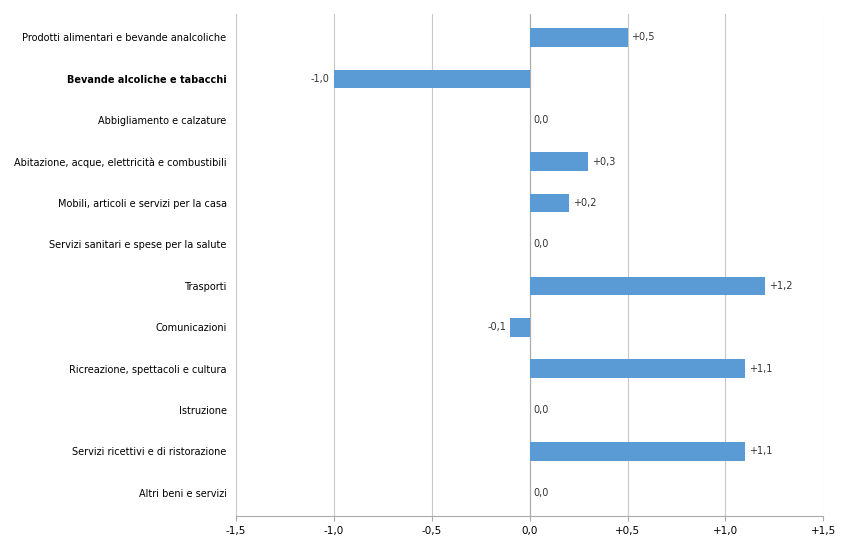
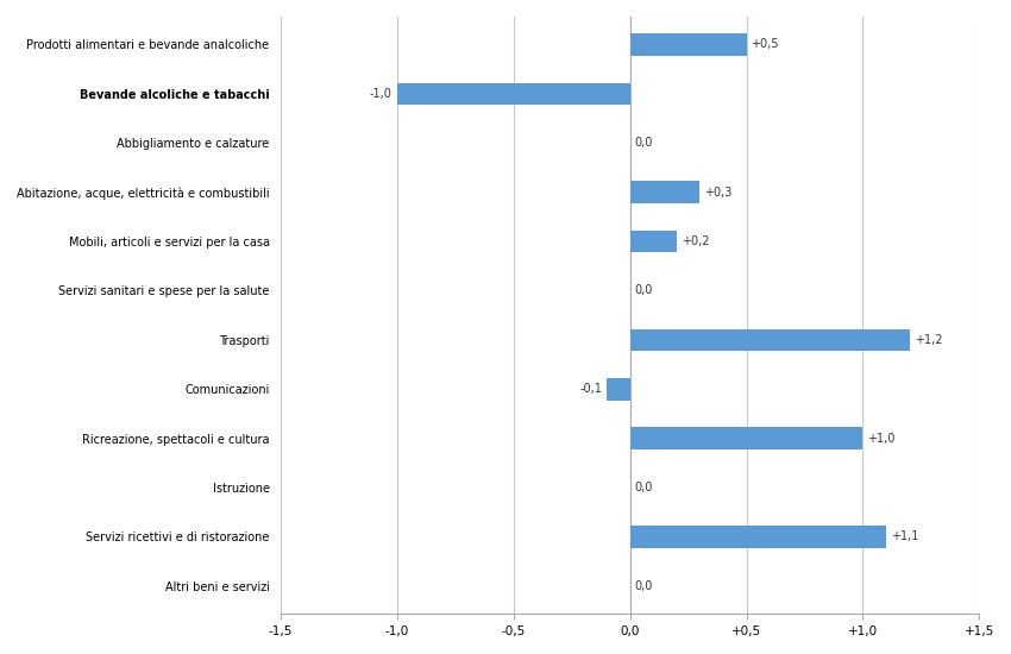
Ricreazione, spettacoli e cultura: +1,1 -> +1,0
